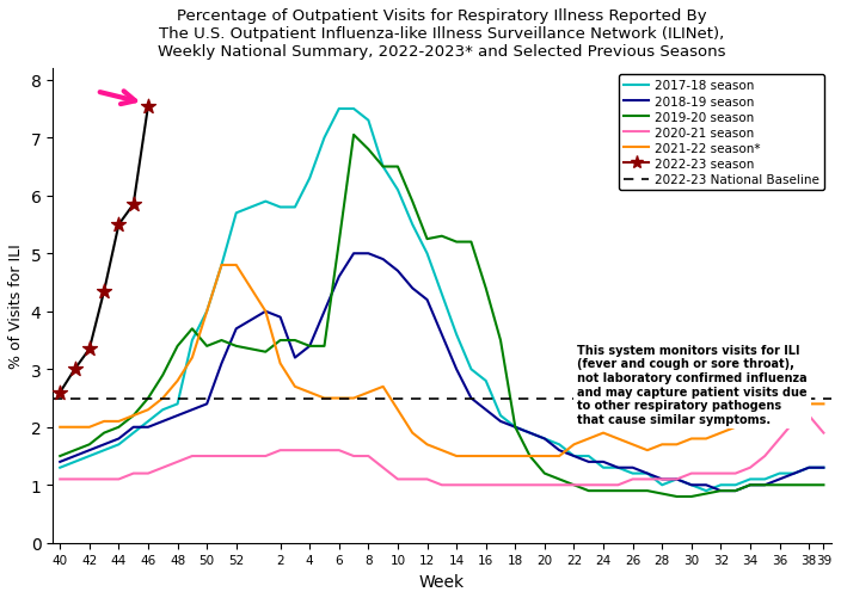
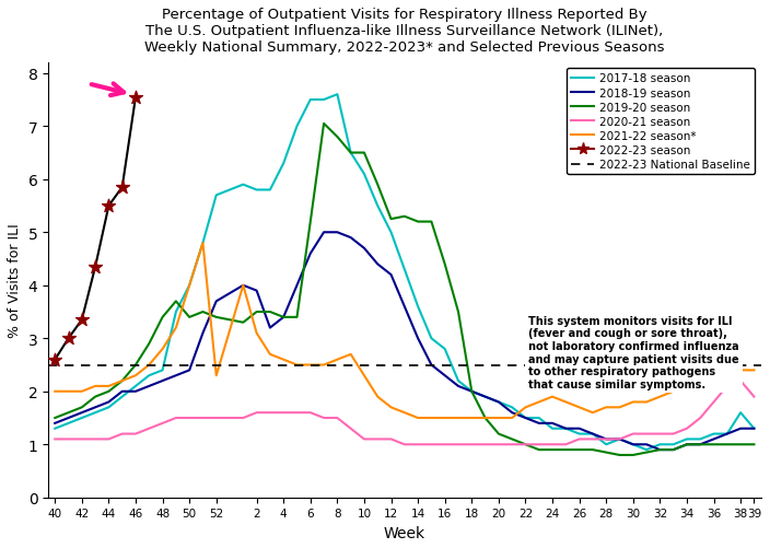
2021-22 season*/52: 4.8 -> 2.3
2017-18 season/8: 7.3 -> 7.6
2017-18 season/38: 1.3 -> 1.6
